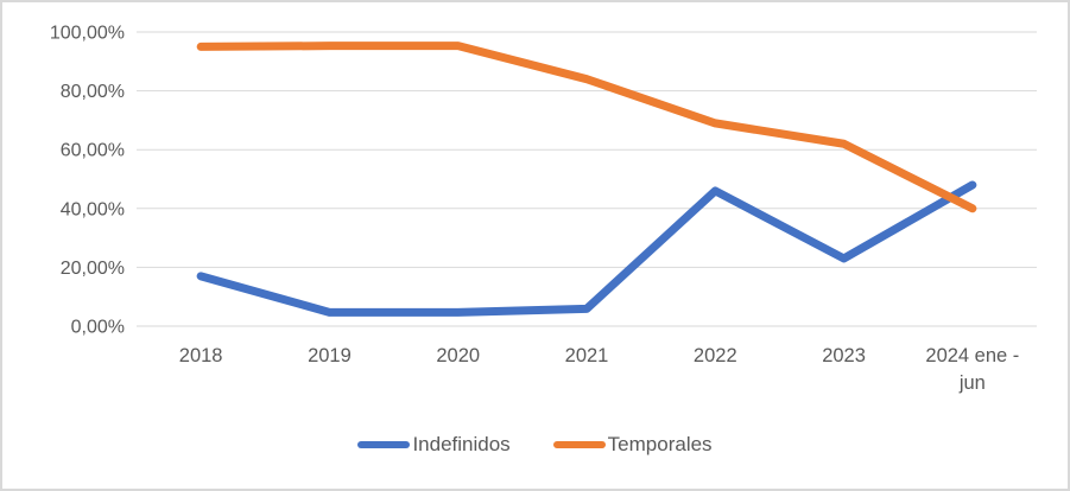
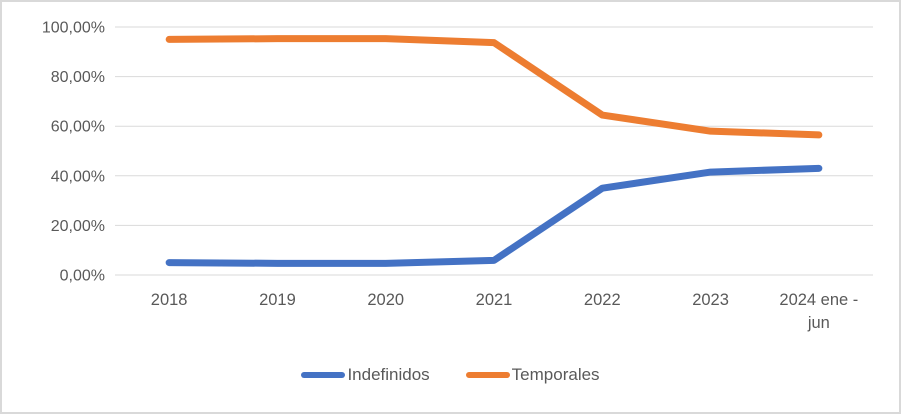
Indefinidos/2018: 17% -> 5%
Temporales/2021: 84% -> 94%
Indefinidos/2022: 46% -> 35%
Temporales/2022: 69% -> 64%
Indefinidos/2023: 23% -> 42%
Temporales/2023: 62% -> 58%
Indefinidos/2024 ene - jun: 48% -> 43%
Temporales/2024 ene - jun: 40% -> 56%
